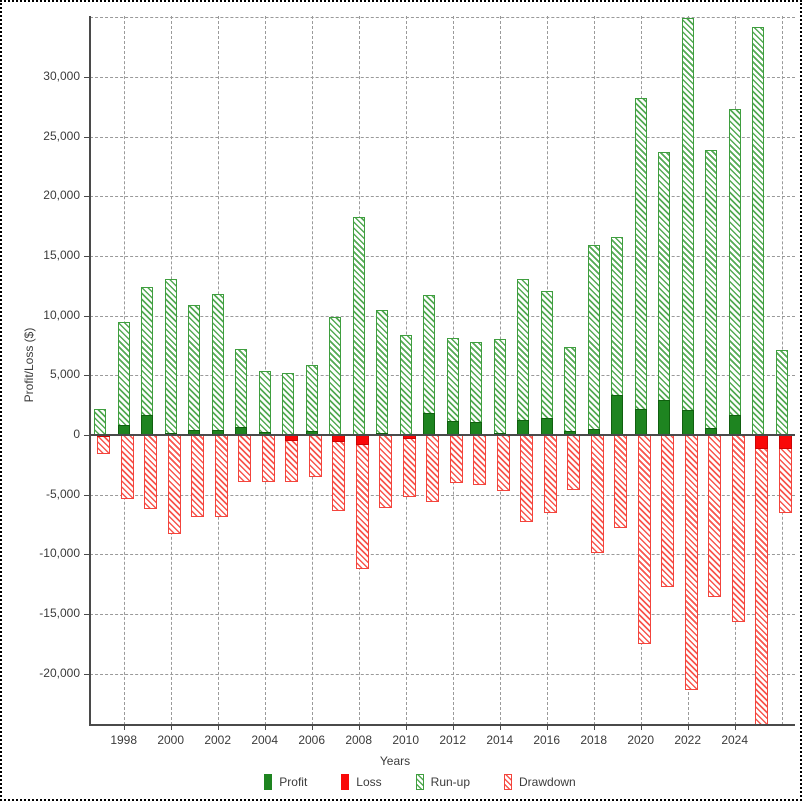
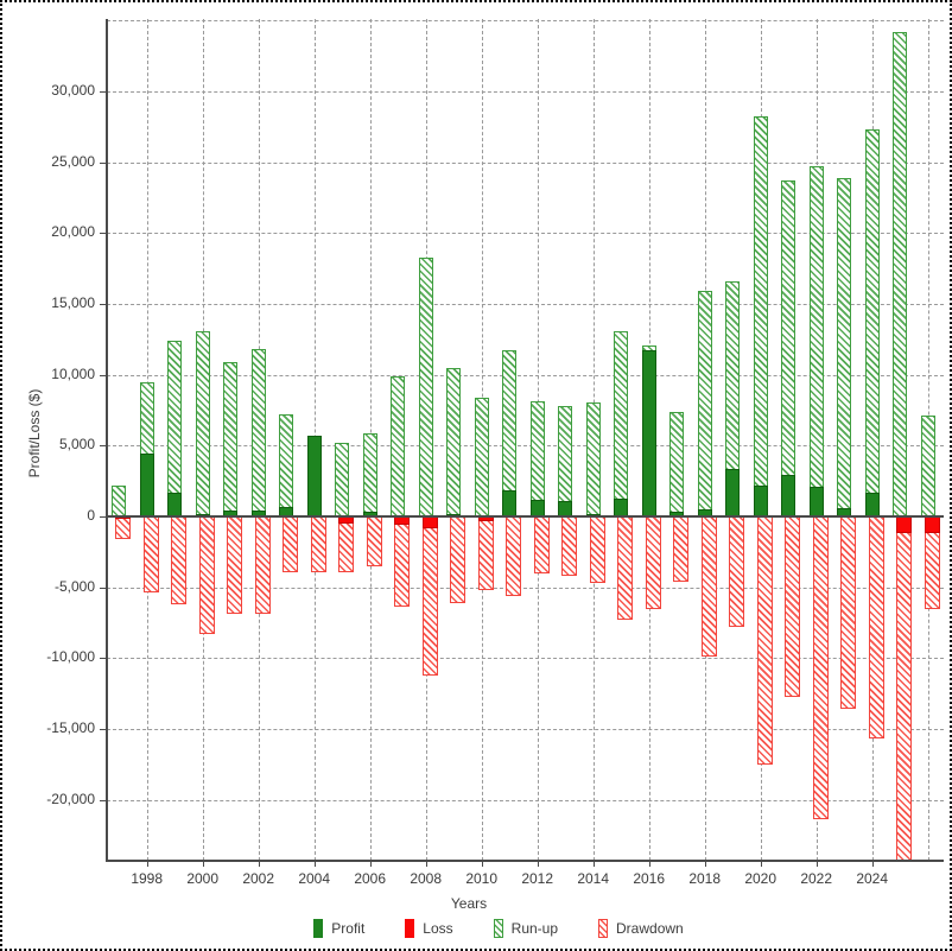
Profit/1998: 800 -> 4400
Profit/2004: 200 -> 5700
Profit/2016: 1400 -> 11700
Run-up/2022: 34900 -> 24700
